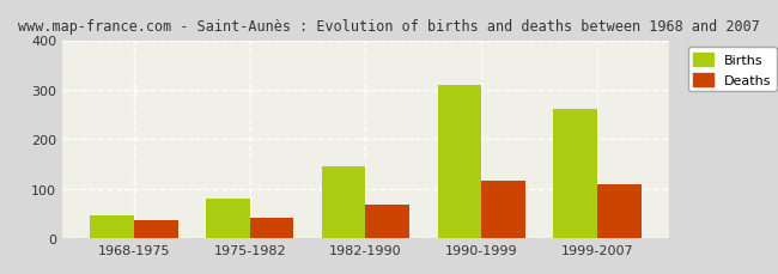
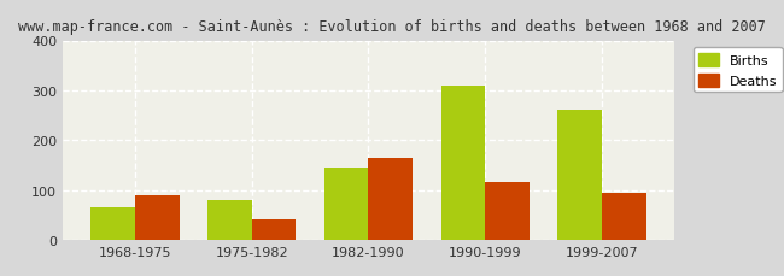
Births/1968-1975: 47 -> 65
Deaths/1968-1975: 37 -> 90
Deaths/1982-1990: 67 -> 165
Deaths/1999-2007: 109 -> 95
